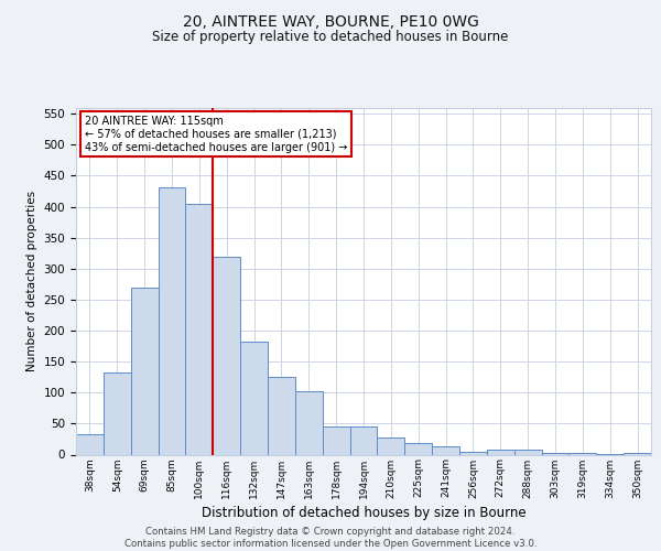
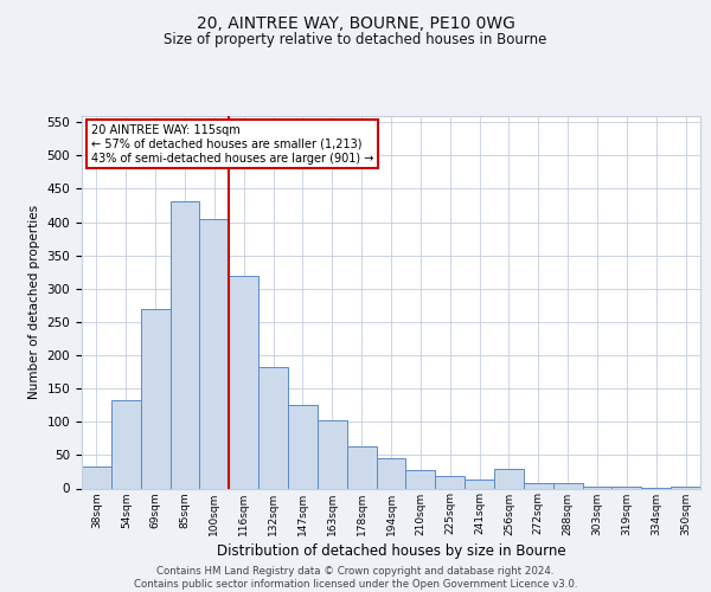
178sqm: 46 -> 64
256sqm: 5 -> 30
